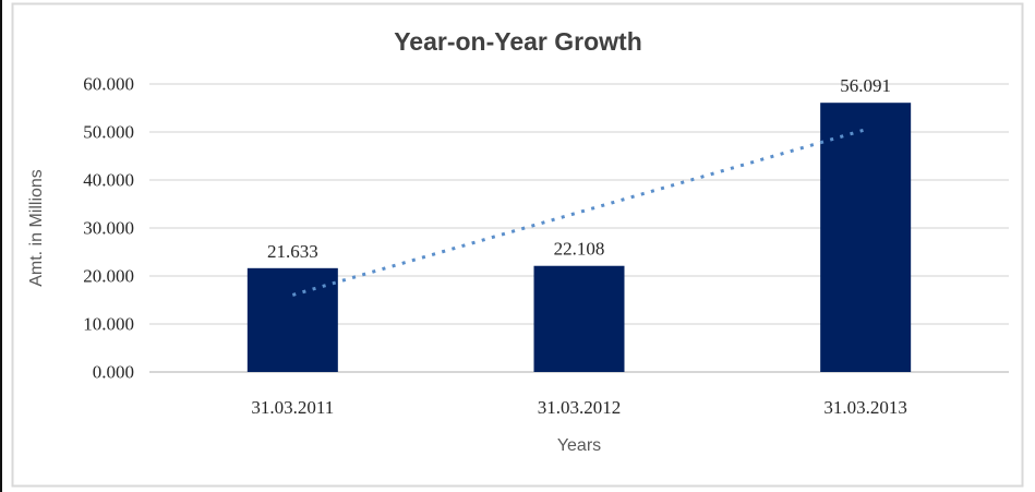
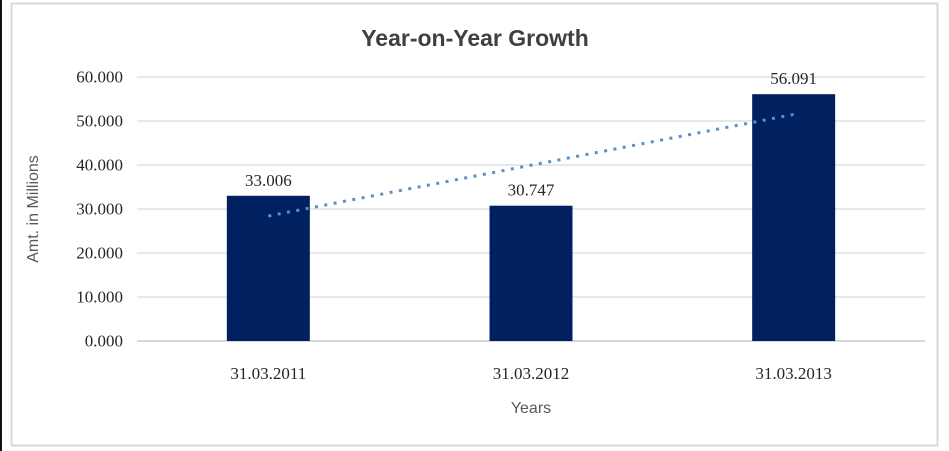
31.03.2011: 21.633 -> 33.006
31.03.2012: 22.108 -> 30.747
